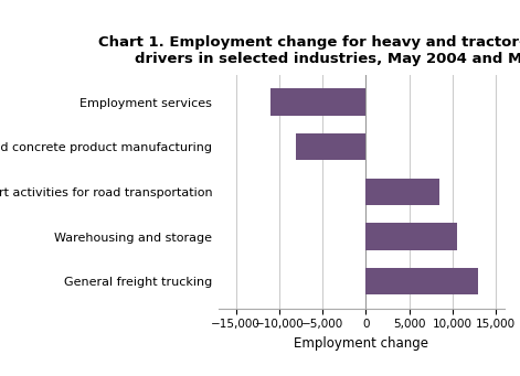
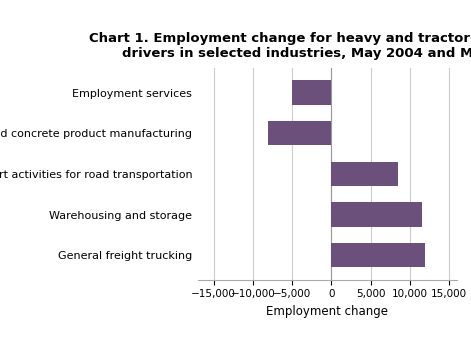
Employment services: -11,000 -> -5,000
Warehousing and storage: 10,500 -> 11,600
General freight trucking: 13,000 -> 12,000
